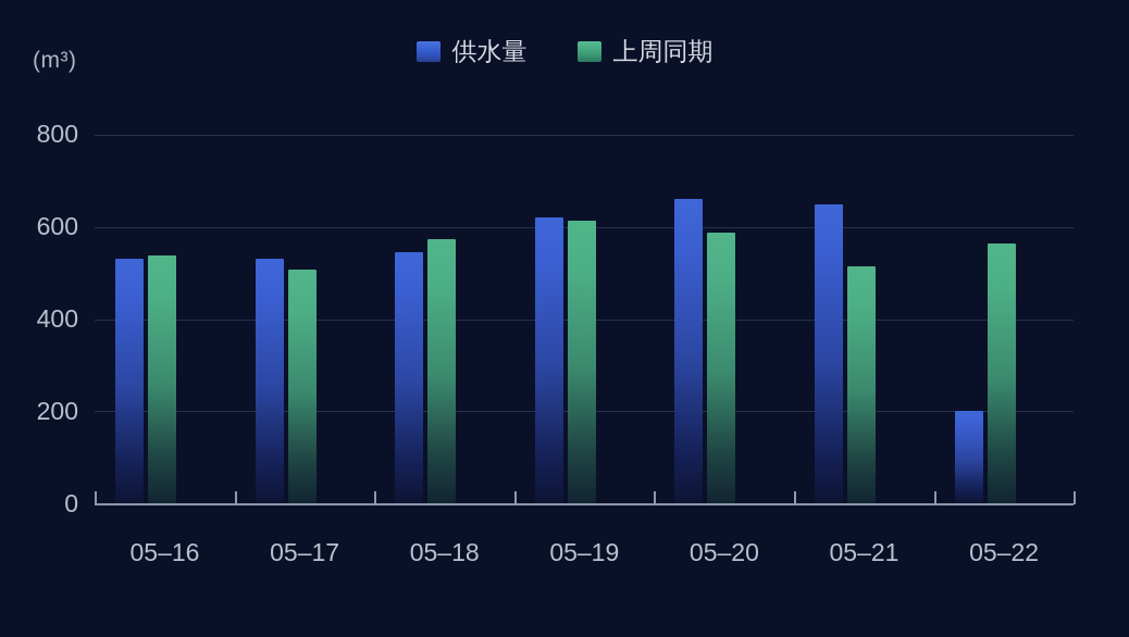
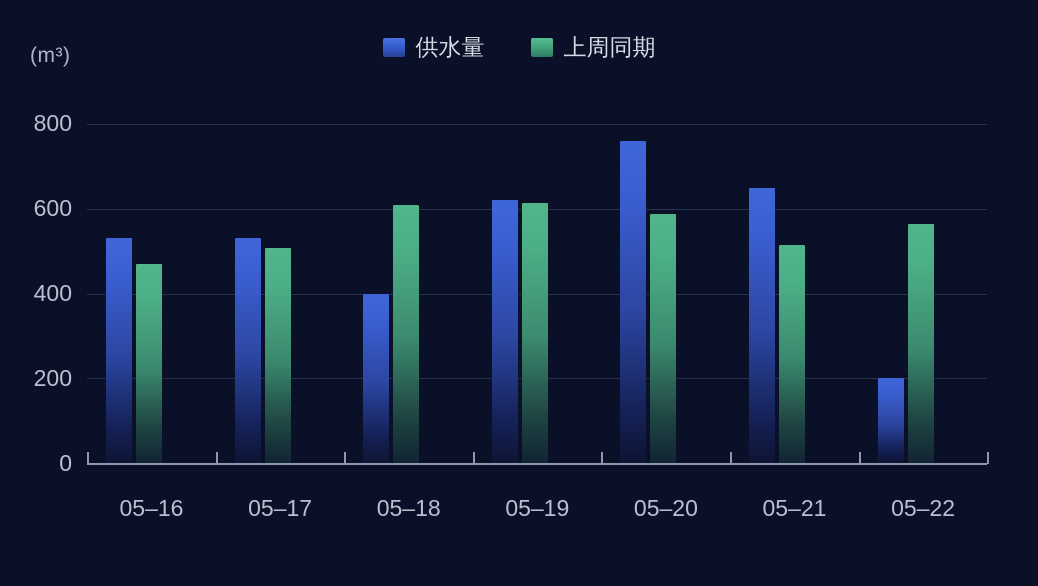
上周同期/05–16: 540 -> 470
供水量/05–18: 540 -> 400
上周同期/05–18: 570 -> 610
供水量/05–20: 660 -> 760
